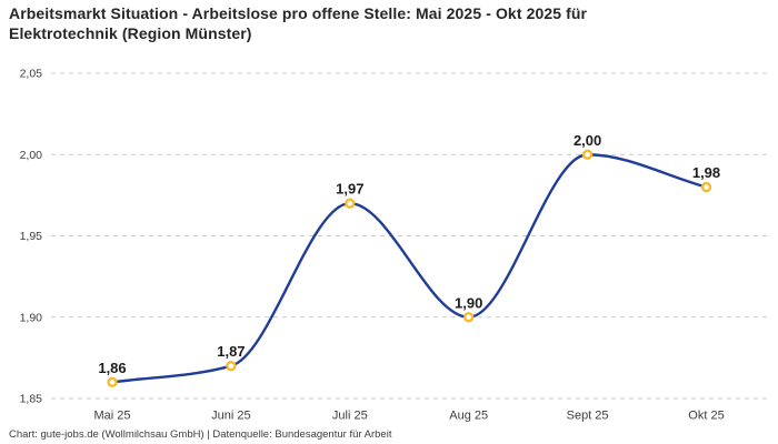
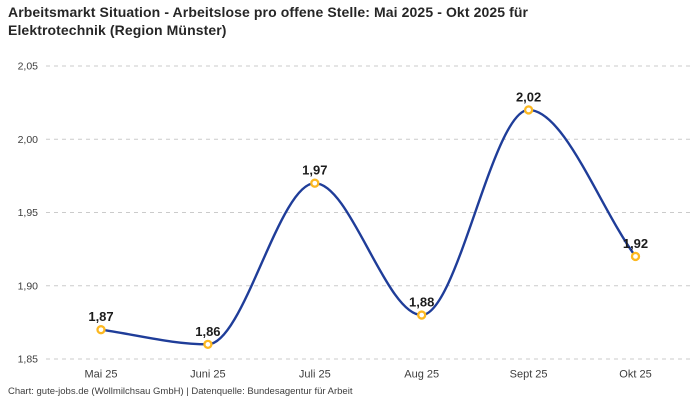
Mai 25: 1,86 -> 1,87
Juni 25: 1,87 -> 1,86
Aug 25: 1,90 -> 1,88
Sept 25: 2,00 -> 2,02
Okt 25: 1,98 -> 1,92
